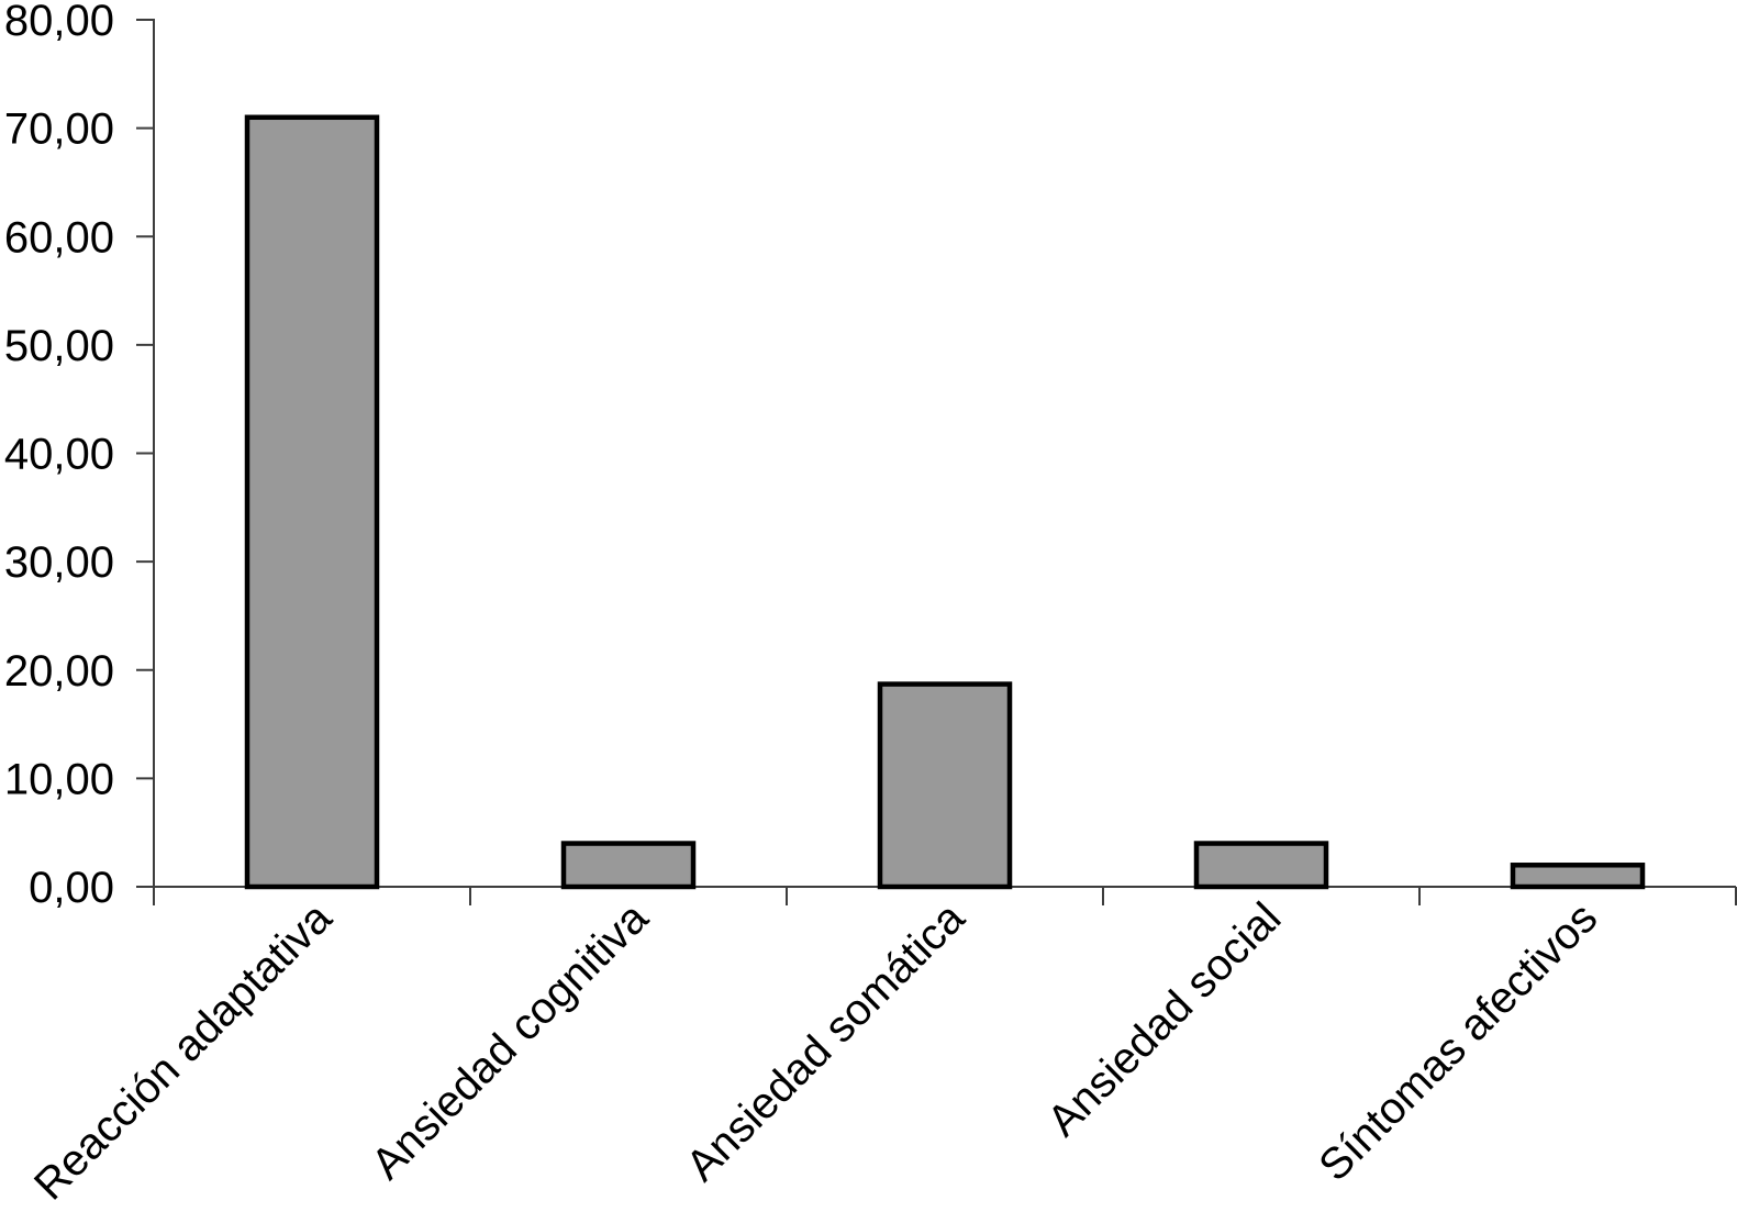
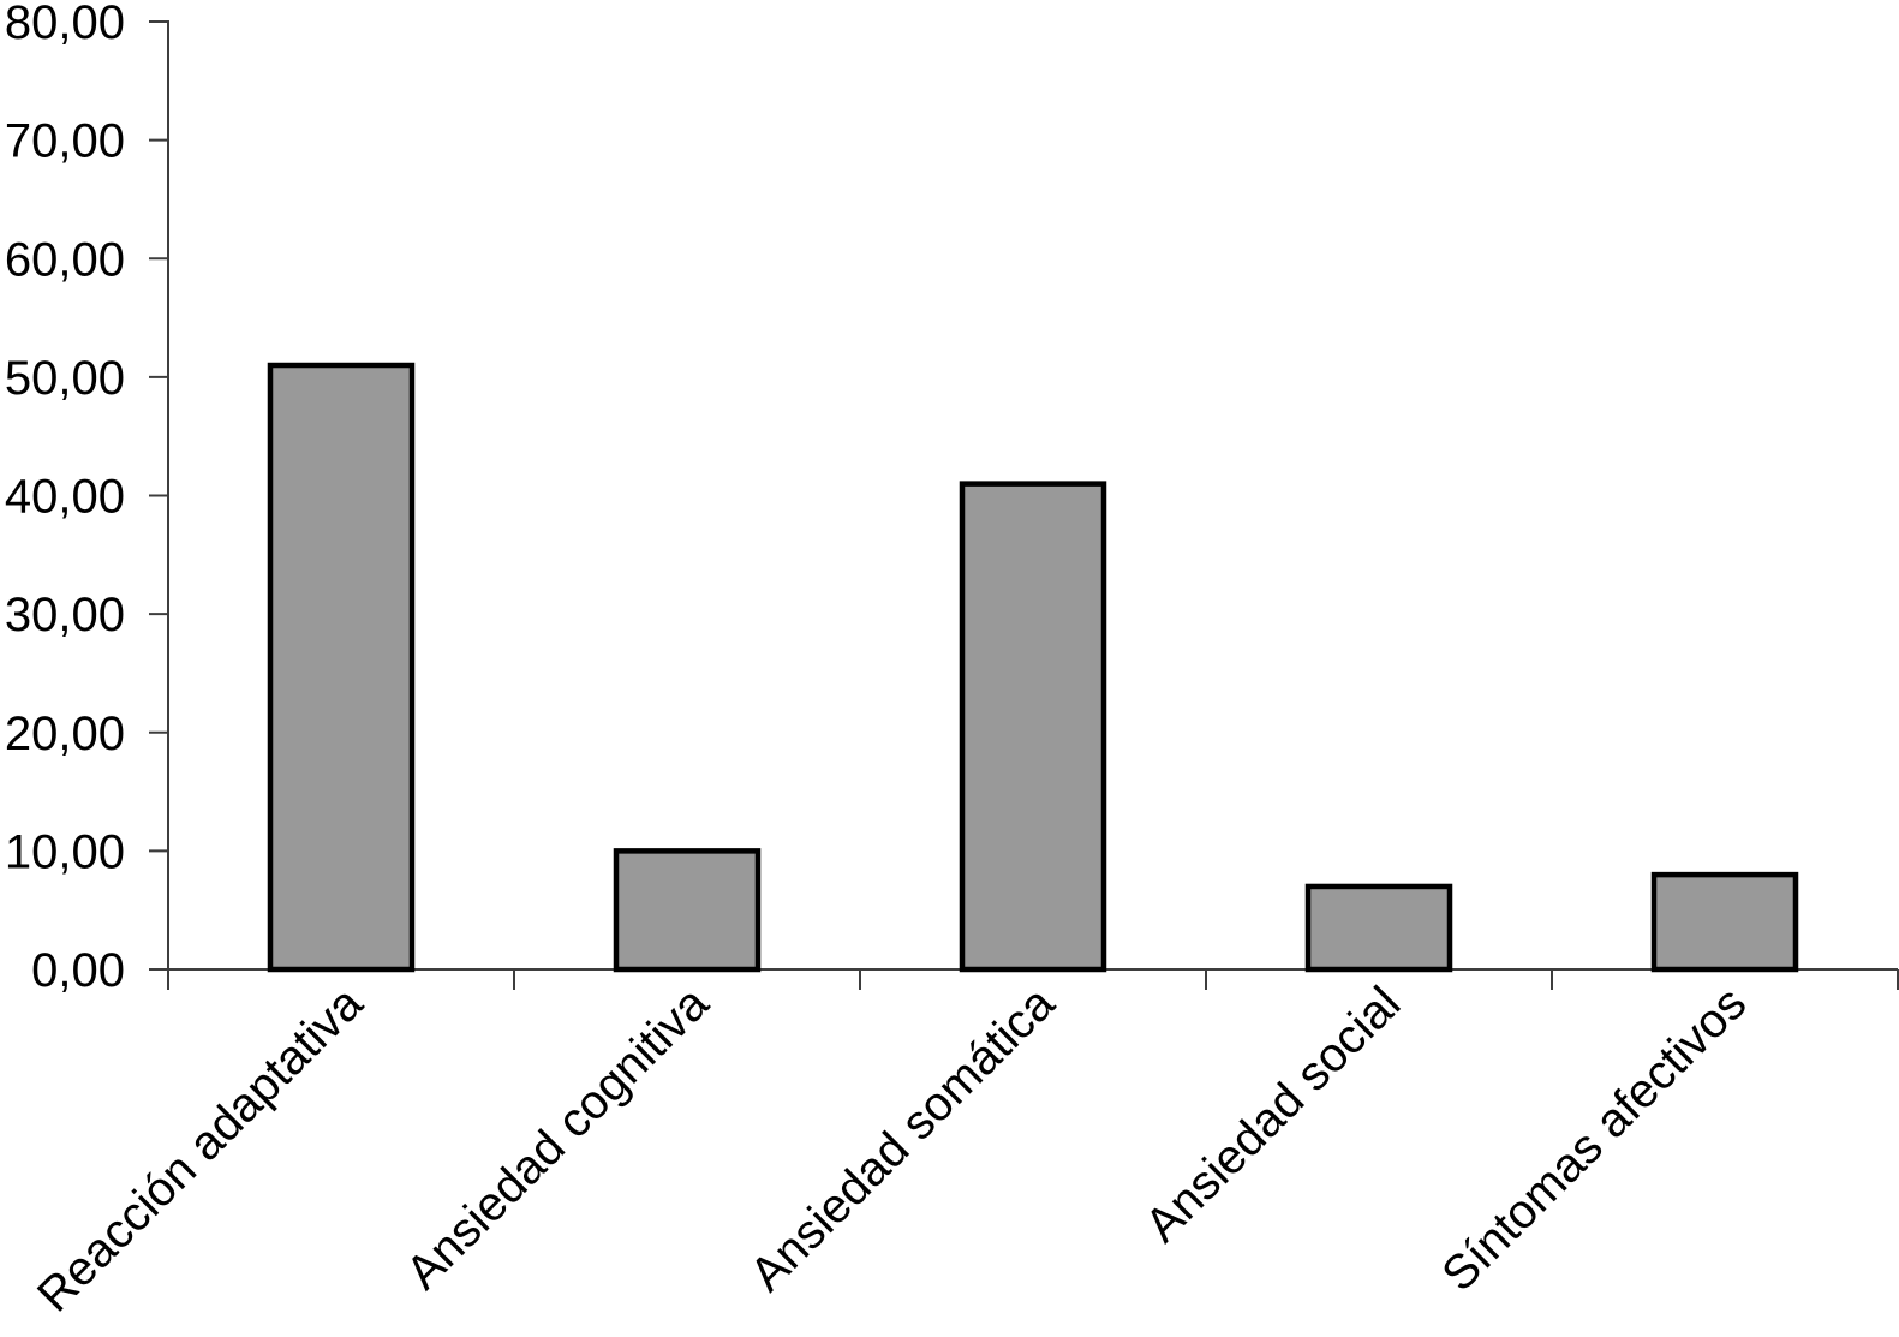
Reacción adaptativa: 71 -> 51
Ansiedad cognitiva: 4 -> 10
Ansiedad somática: 19 -> 41
Ansiedad social: 4 -> 7
Síntomas afectivos: 2 -> 8
